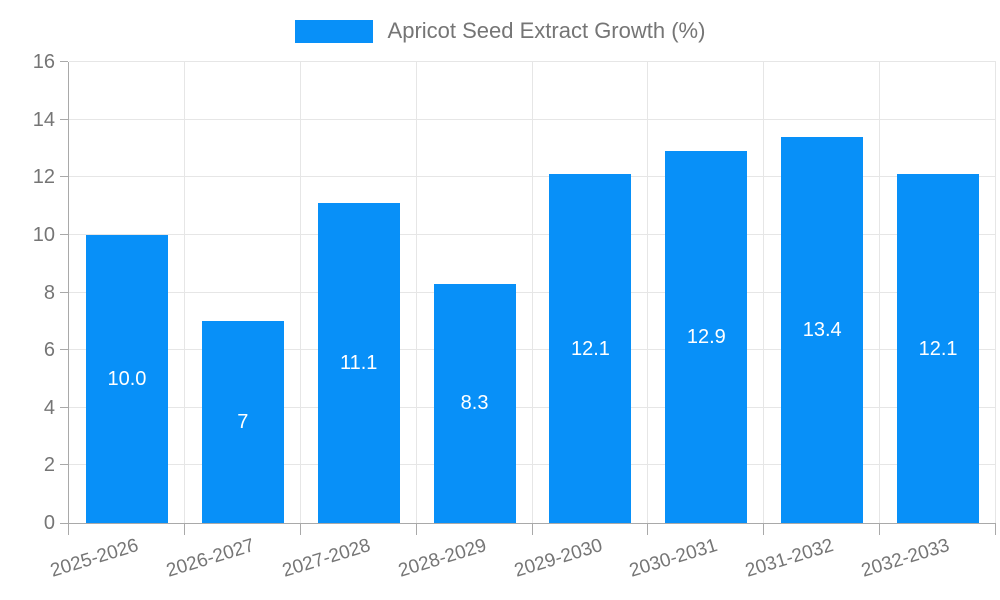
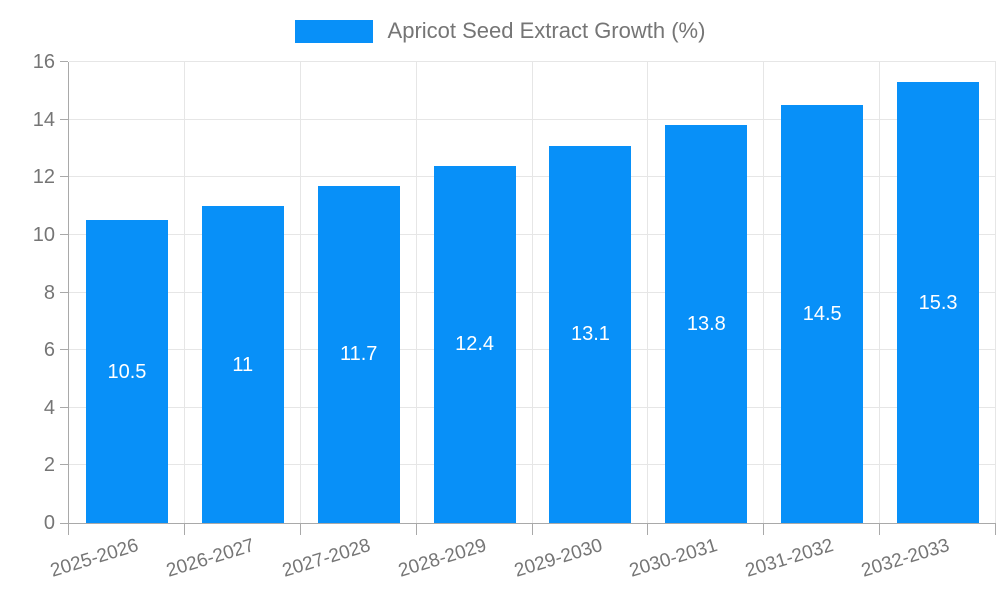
2025-2026: 10.0 -> 10.5
2026-2027: 7 -> 11
2027-2028: 11.1 -> 11.7
2028-2029: 8.3 -> 12.4
2029-2030: 12.1 -> 13.1
2030-2031: 12.9 -> 13.8
2031-2032: 13.4 -> 14.5
2032-2033: 12.1 -> 15.3
